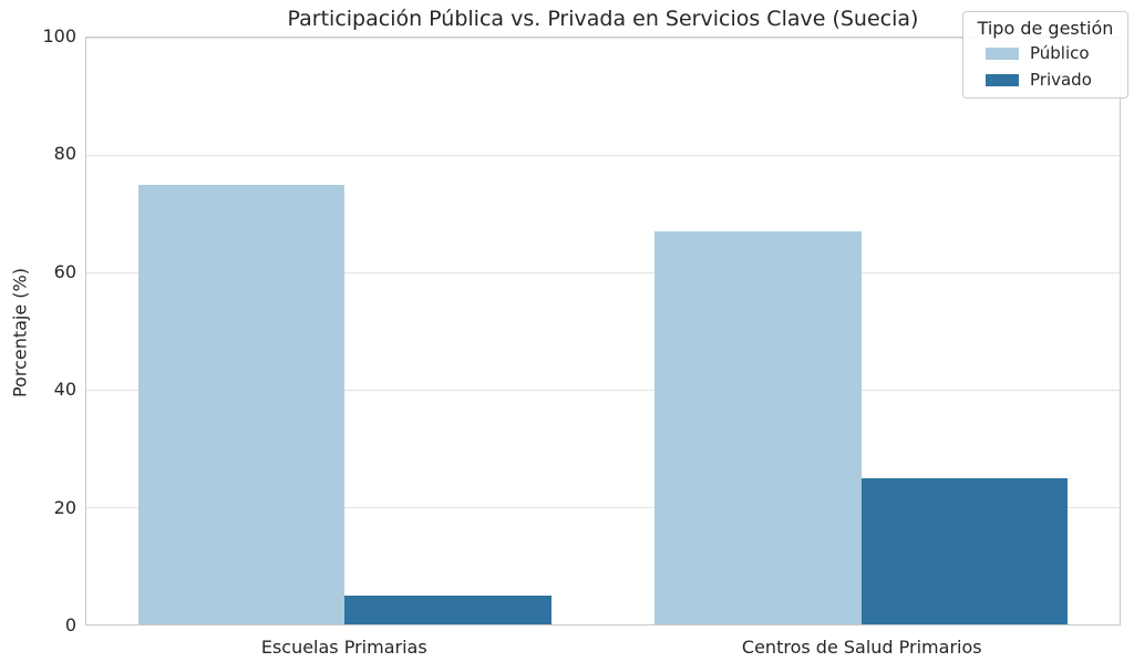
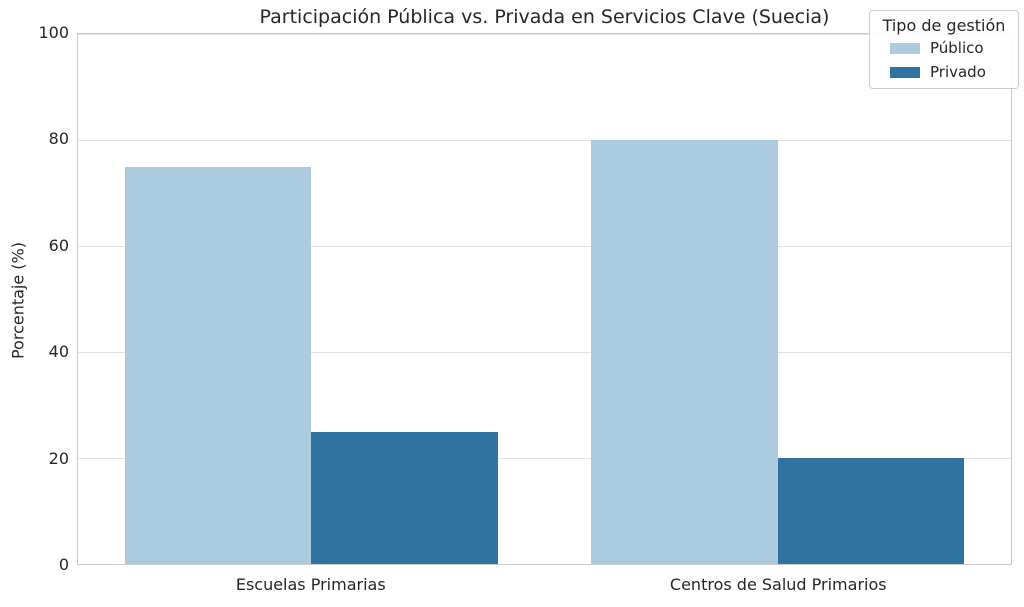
Privado/Escuelas Primarias: 5 -> 25
Público/Centros de Salud Primarios: 67 -> 80
Privado/Centros de Salud Primarios: 25 -> 20
